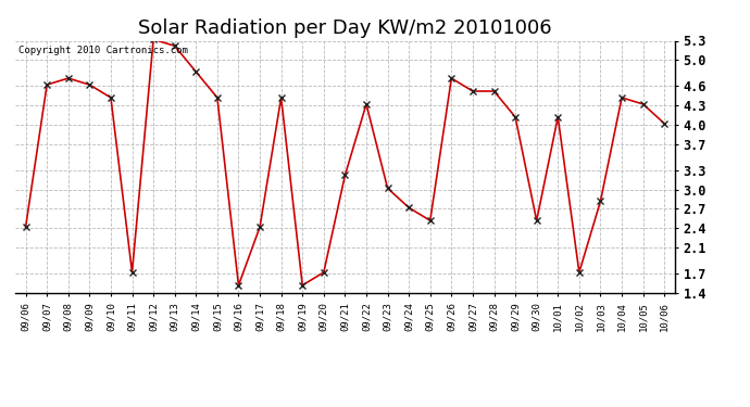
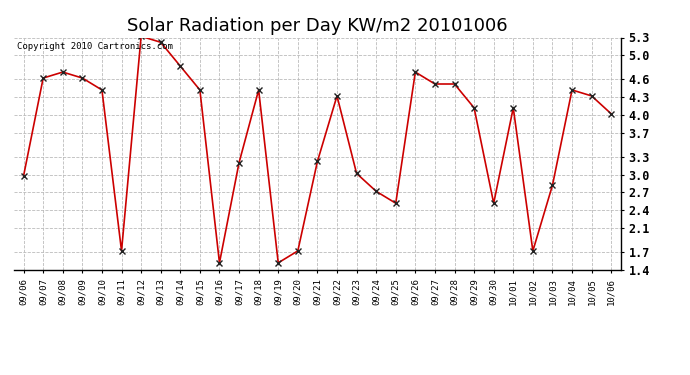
09/06: 2.42 -> 2.98
09/17: 2.42 -> 3.20
